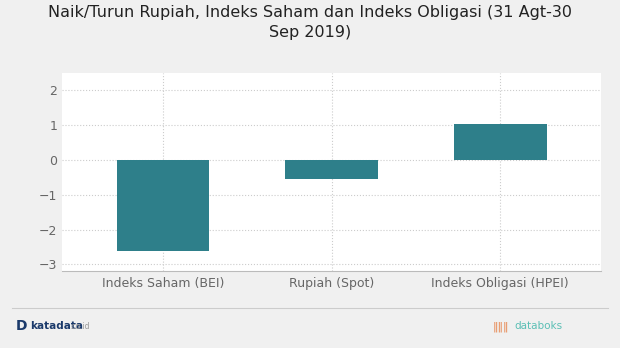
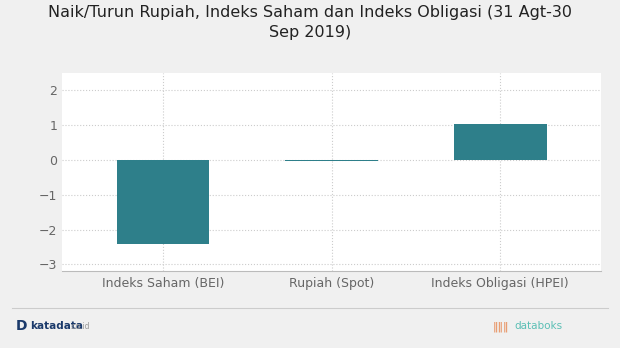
Indeks Saham (BEI): -2.60 -> -2.40
Rupiah (Spot): -0.55 -> -0.03
